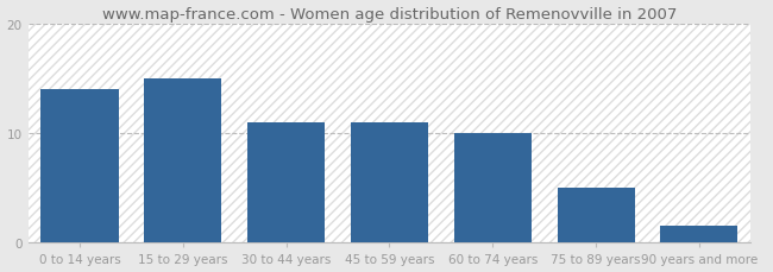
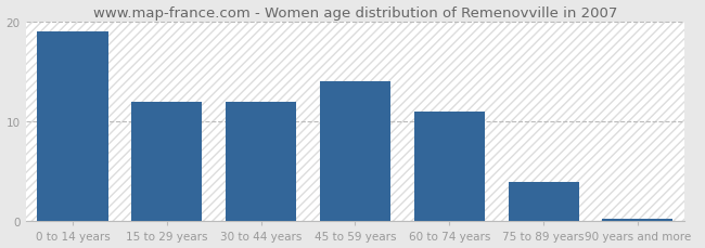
0 to 14 years: 14.0 -> 19.0
15 to 29 years: 15.0 -> 12.0
30 to 44 years: 11.0 -> 12.0
45 to 59 years: 11.0 -> 14.0
60 to 74 years: 10.0 -> 11.0
75 to 89 years: 5.0 -> 4.0
90 years and more: 1.6 -> 0.3
